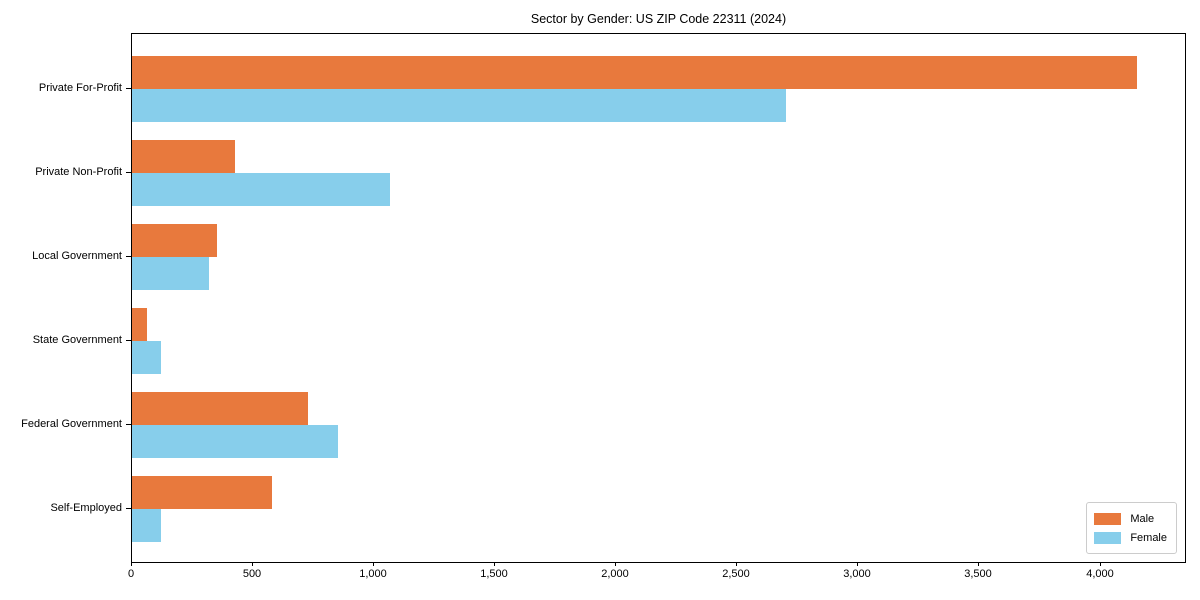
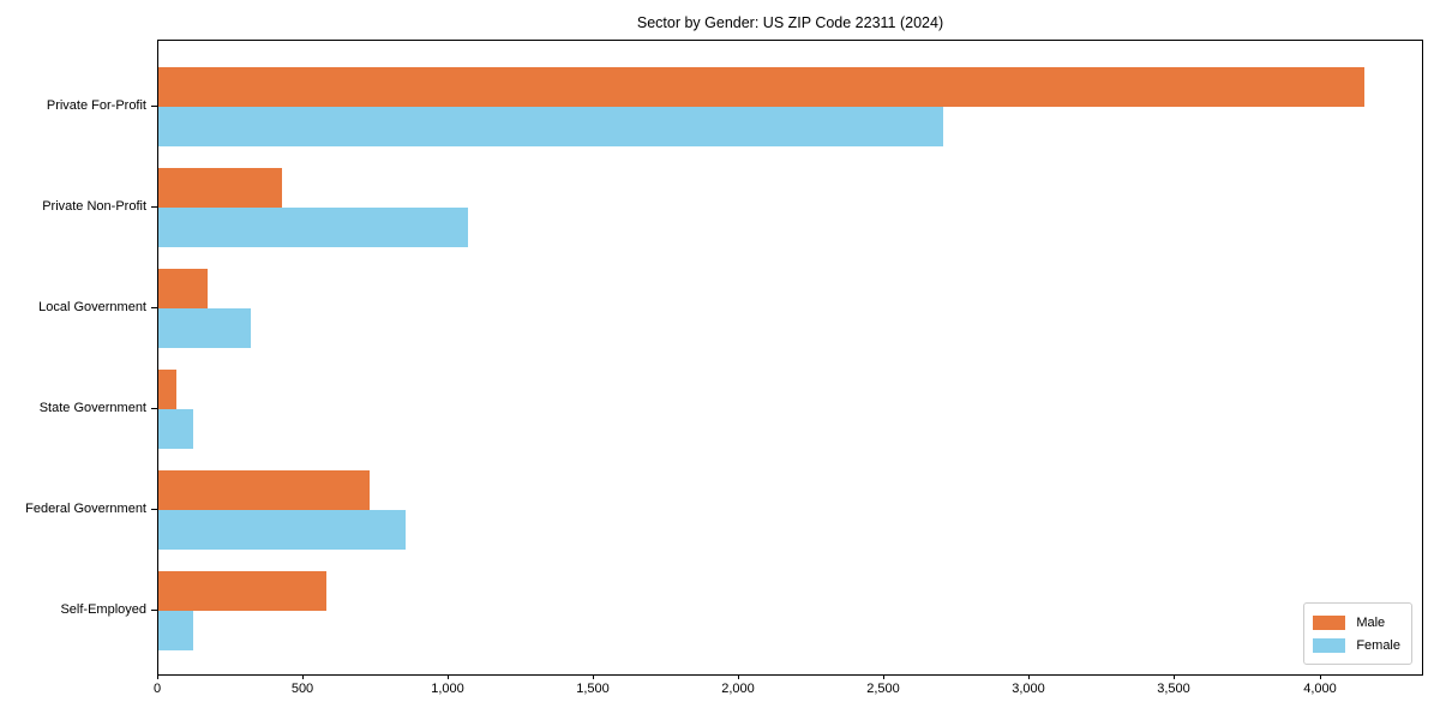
Male/Local Government: 350 -> 170
